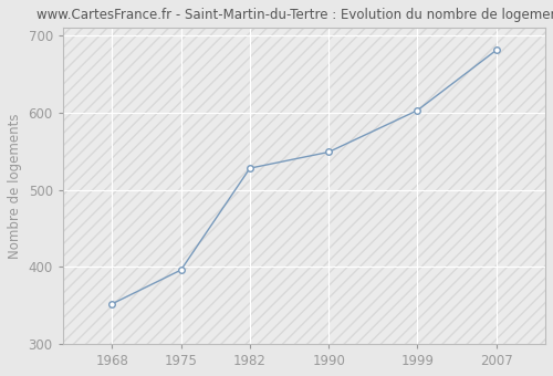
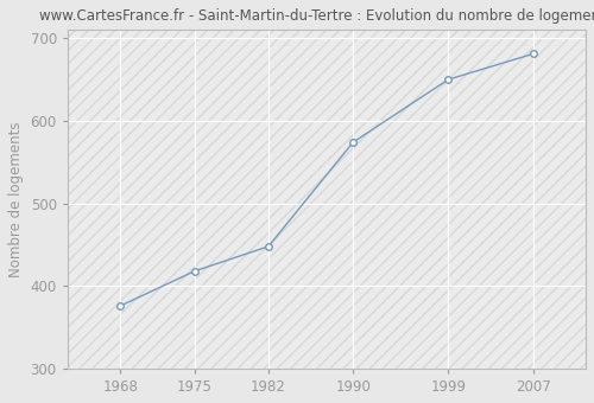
1968: 352 -> 376
1975: 396 -> 418
1982: 528 -> 448
1990: 549 -> 574
1999: 603 -> 650
